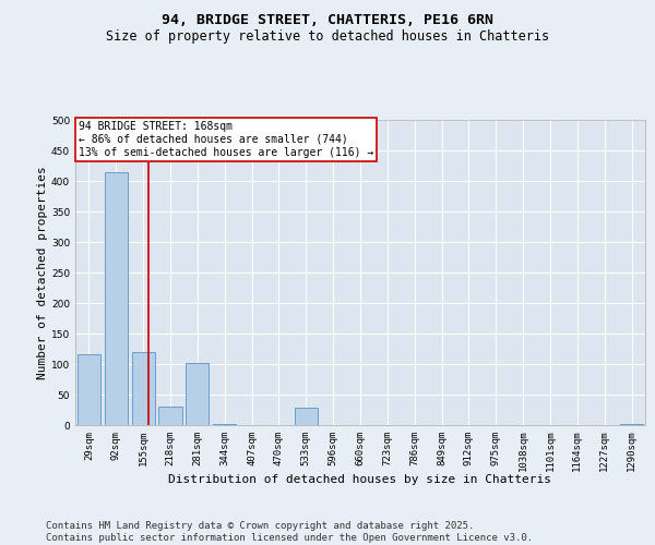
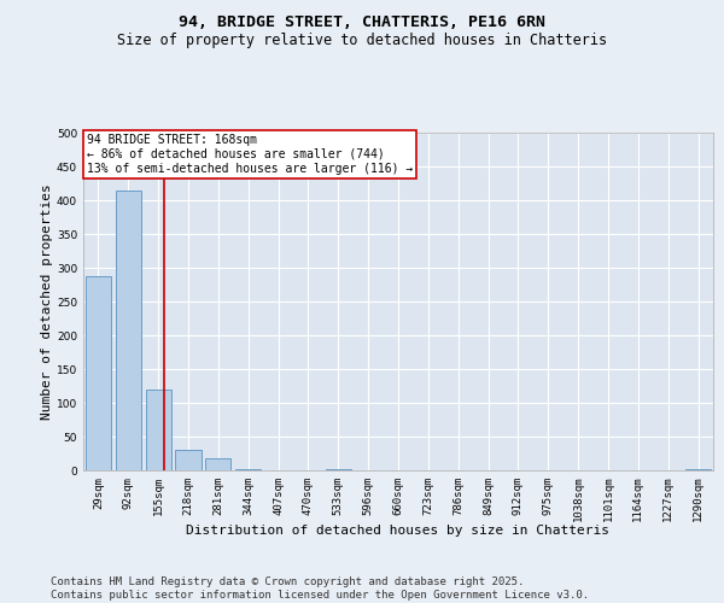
29sqm: 116 -> 287
281sqm: 102 -> 18
533sqm: 28 -> 1
